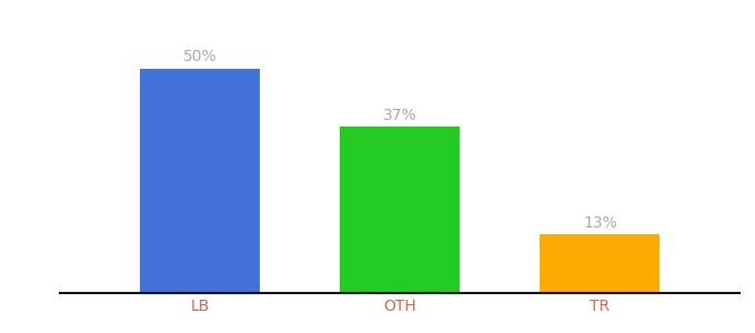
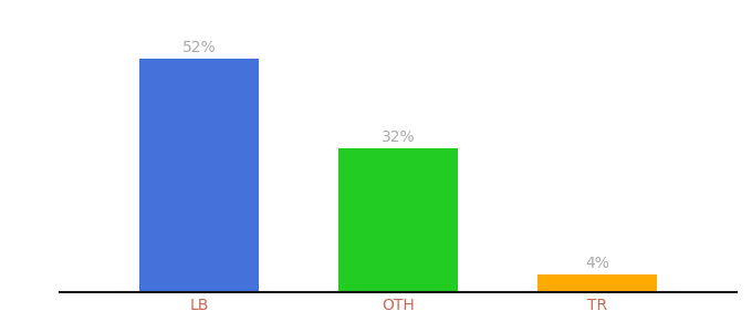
LB: 50% -> 52%
OTH: 37% -> 32%
TR: 13% -> 4%
